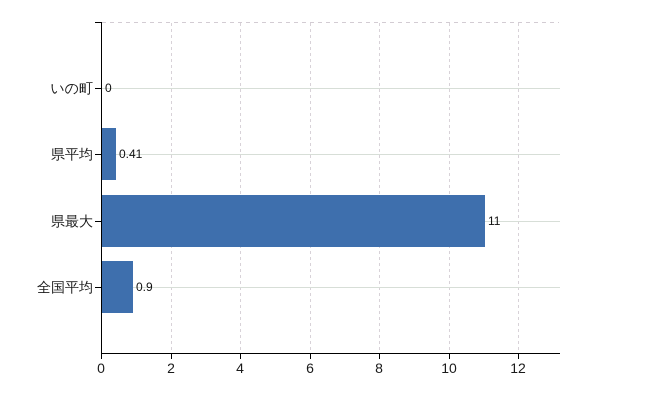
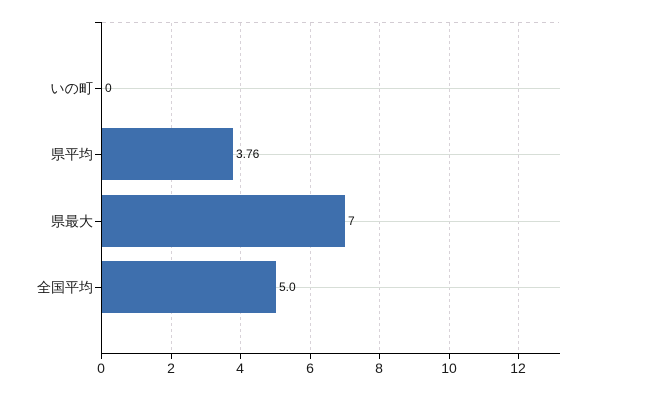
県平均: 0.41 -> 3.76
県最大: 11 -> 7
全国平均: 0.9 -> 5.0
